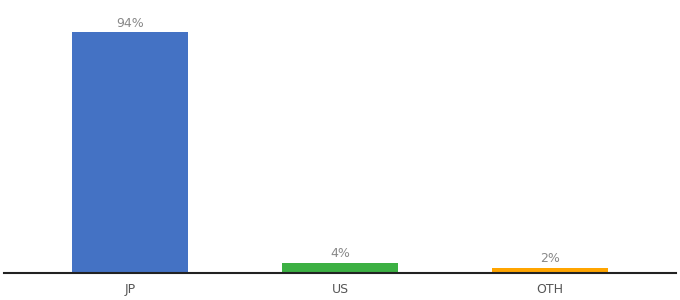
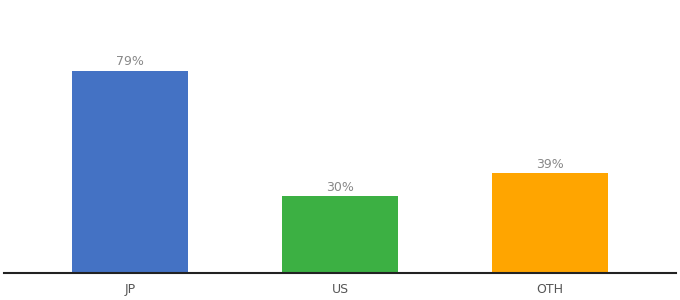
JP: 94% -> 79%
US: 4% -> 30%
OTH: 2% -> 39%
